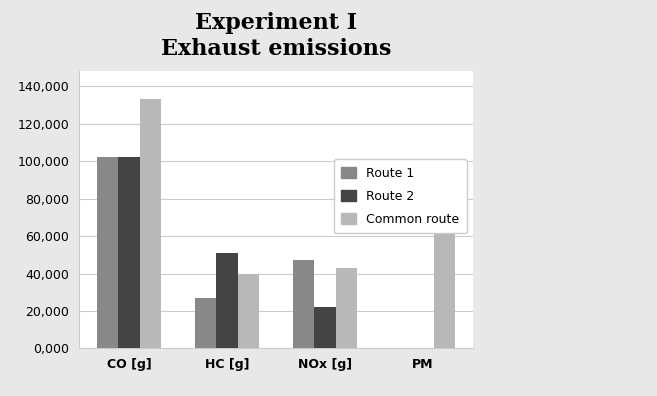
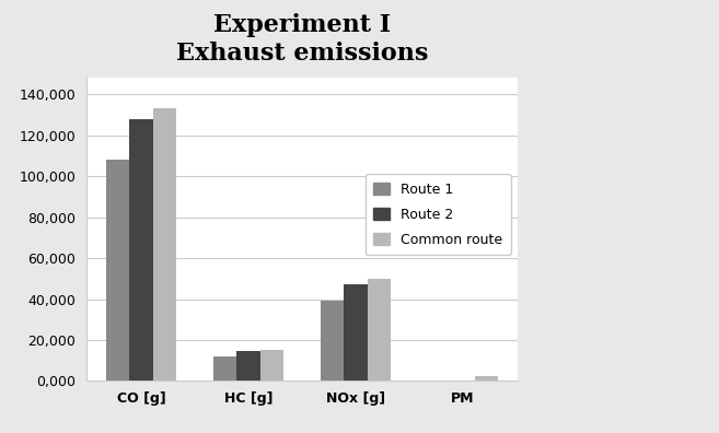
Route 1/CO [g]: 102,000 -> 108,000
Route 2/CO [g]: 102,000 -> 128,000
Route 1/HC [g]: 27,000 -> 12,000
Route 2/HC [g]: 51,000 -> 14,000
Common route/HC [g]: 40,000 -> 15,000
Route 1/NOx [g]: 47,000 -> 39,000
Route 2/NOx [g]: 22,000 -> 47,000
Common route/NOx [g]: 43,000 -> 50,000
Common route/PM: 61,000 -> 2,000
